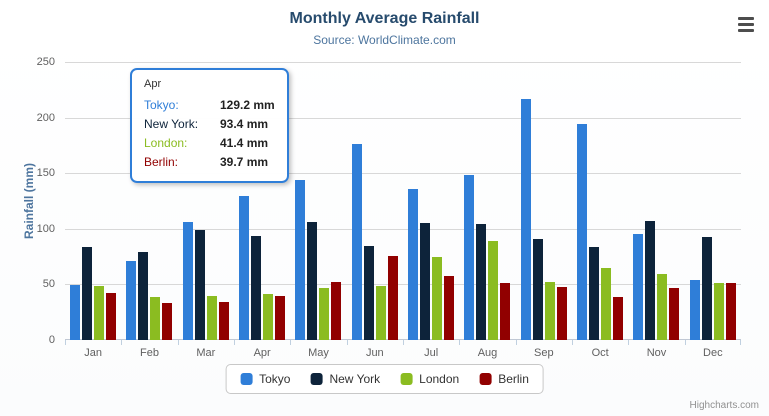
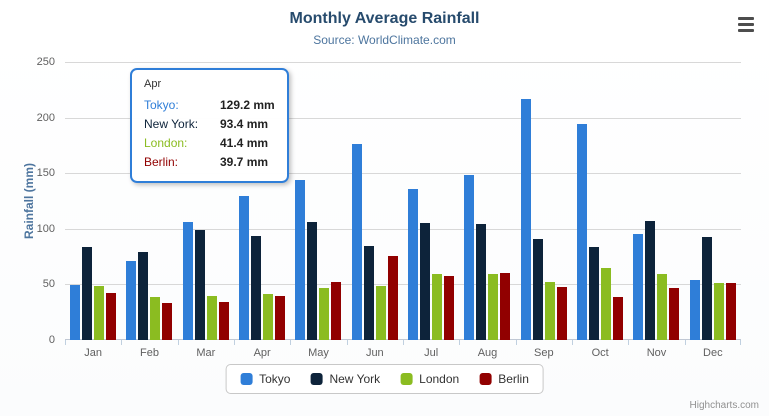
London/Jul: 75 -> 59
London/Aug: 89 -> 60
Berlin/Aug: 51 -> 60
